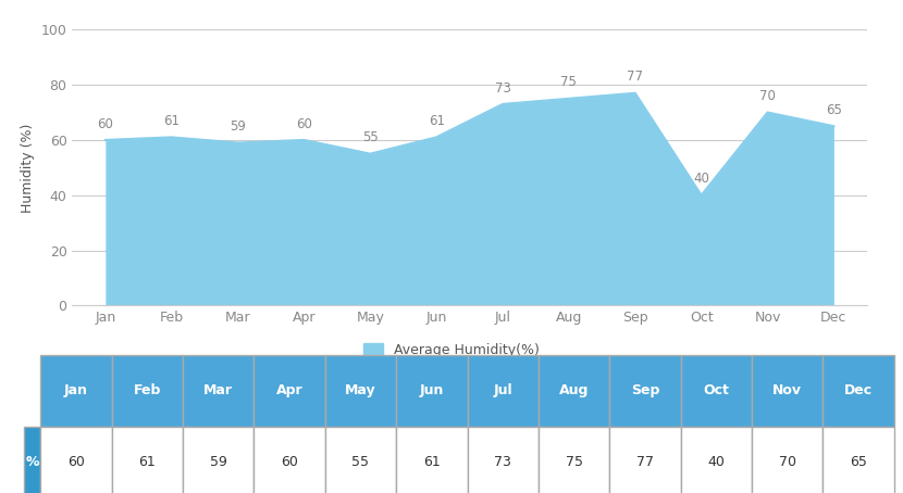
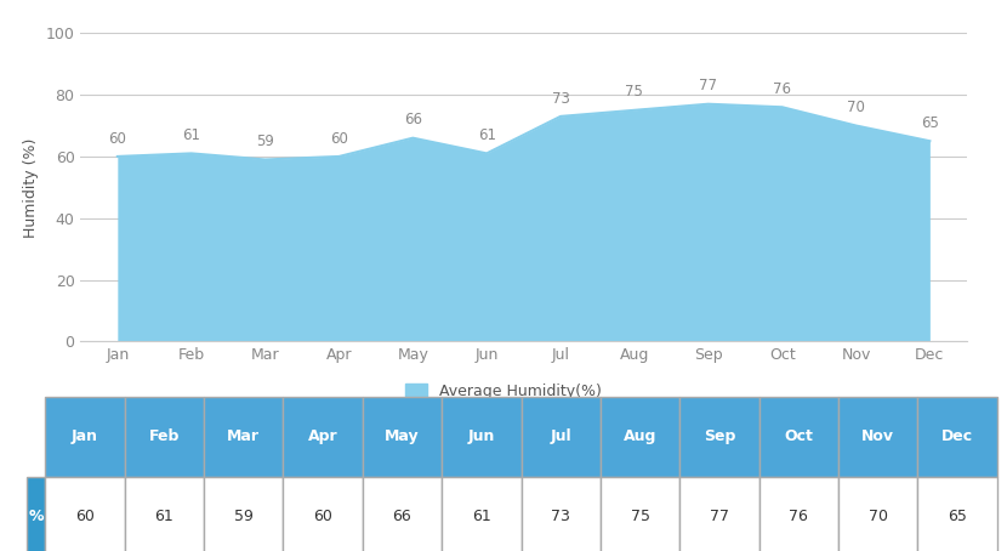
May: 55 -> 66
Oct: 40 -> 76
